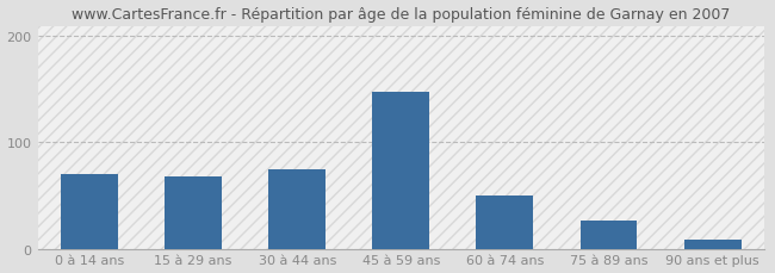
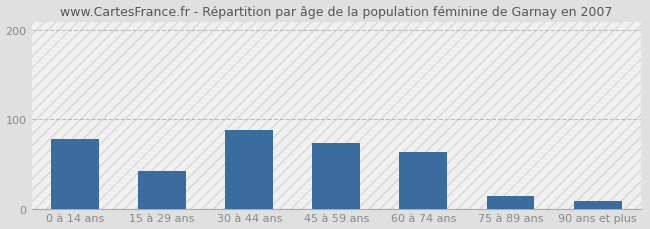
0 à 14 ans: 70 -> 78
15 à 29 ans: 68 -> 42
30 à 44 ans: 75 -> 88
45 à 59 ans: 148 -> 74
60 à 74 ans: 50 -> 64
75 à 89 ans: 27 -> 14
